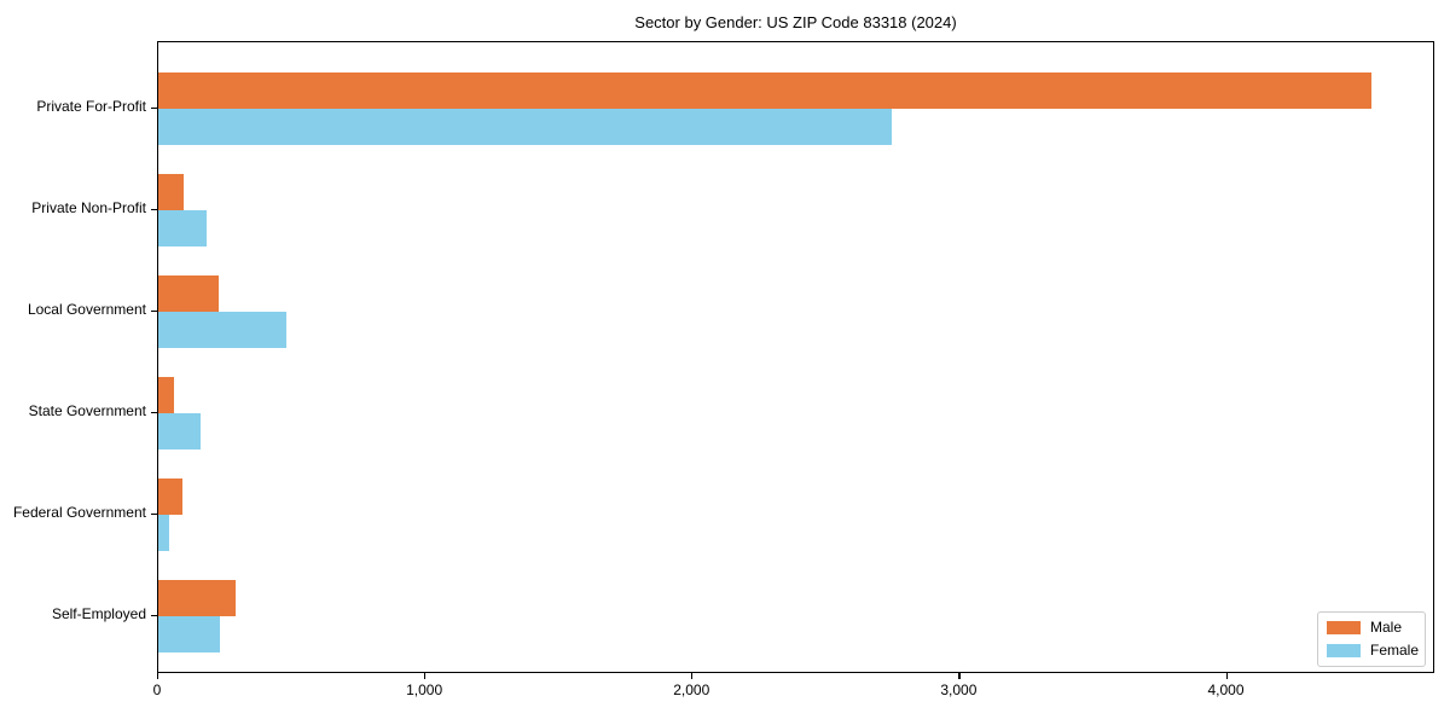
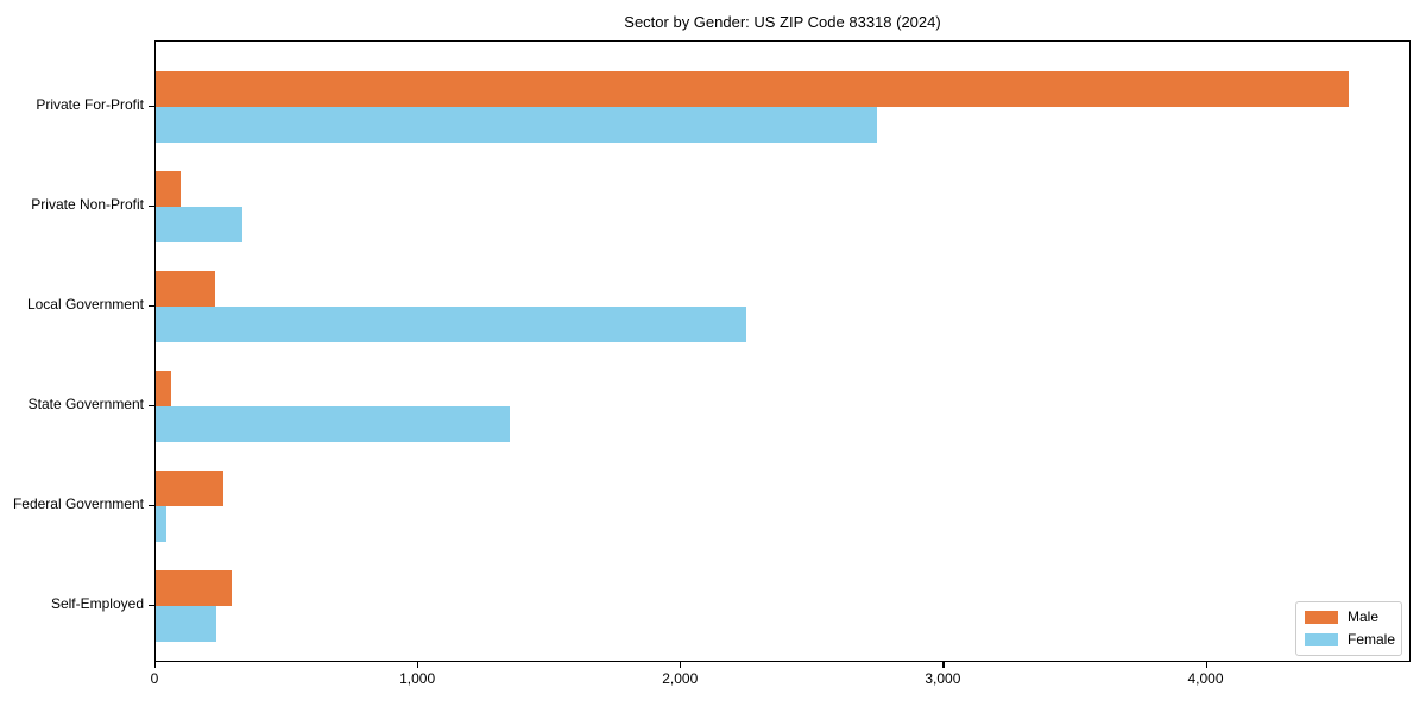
Female/Private Non-Profit: 180 -> 330
Female/Local Government: 480 -> 2250
Female/State Government: 160 -> 1350
Male/Federal Government: 90 -> 260
